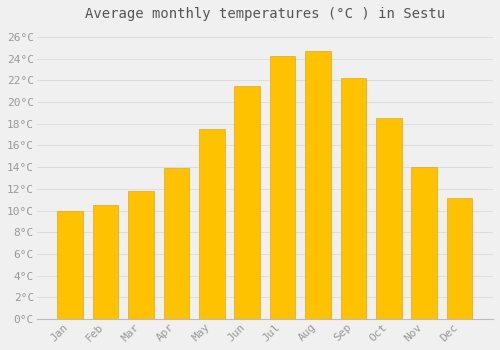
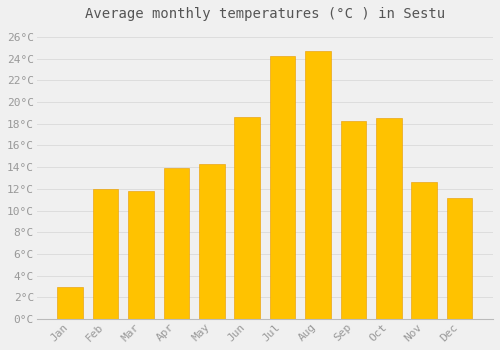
Jan: 10.0°C -> 2.9°C
Feb: 10.5°C -> 12.0°C
May: 17.5°C -> 14.3°C
Jun: 21.5°C -> 18.6°C
Sep: 22.2°C -> 18.3°C
Nov: 14.0°C -> 12.6°C
